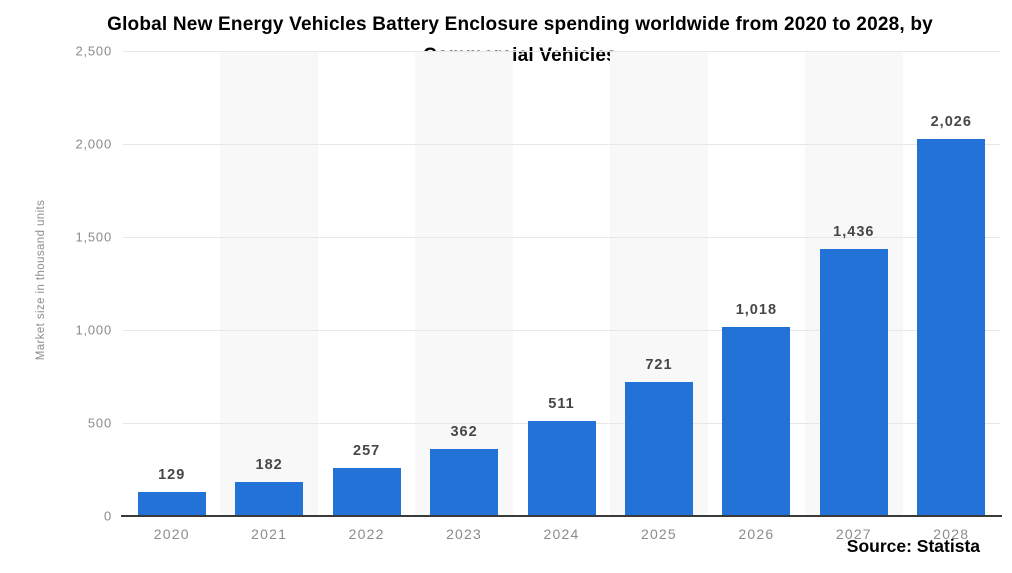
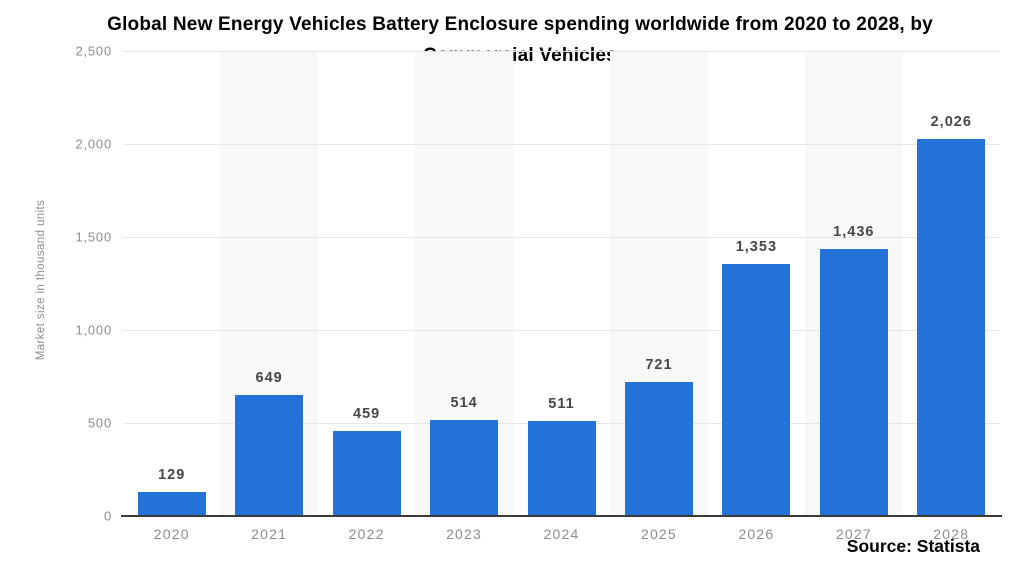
2021: 182 -> 649
2022: 257 -> 459
2023: 362 -> 514
2026: 1,018 -> 1,353
